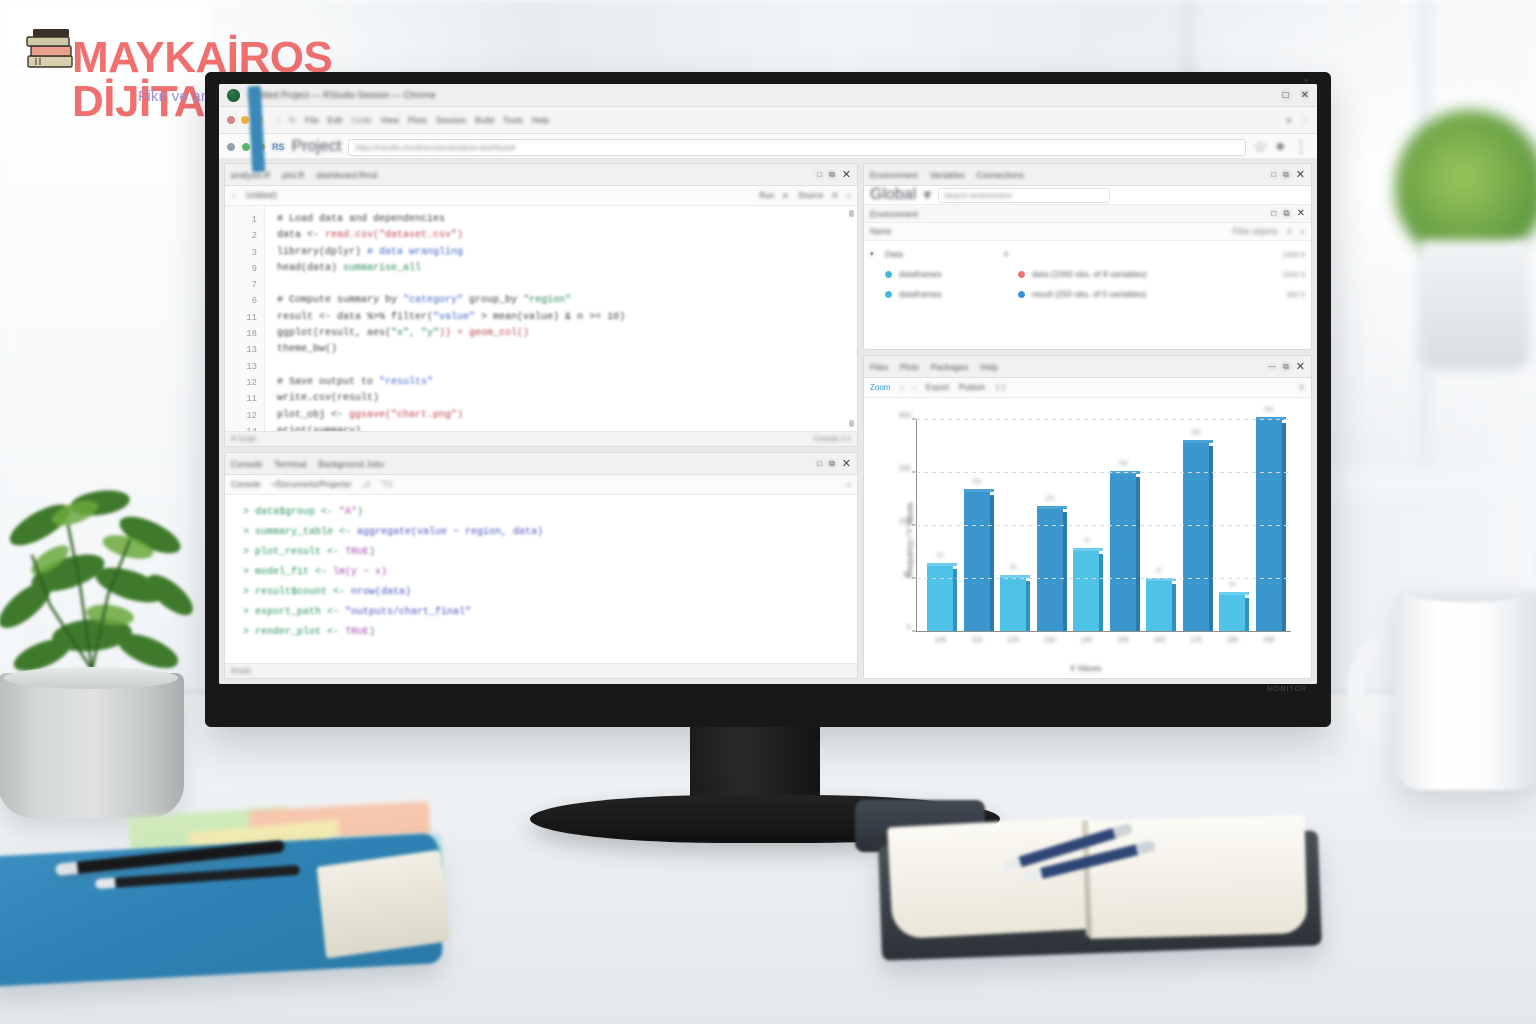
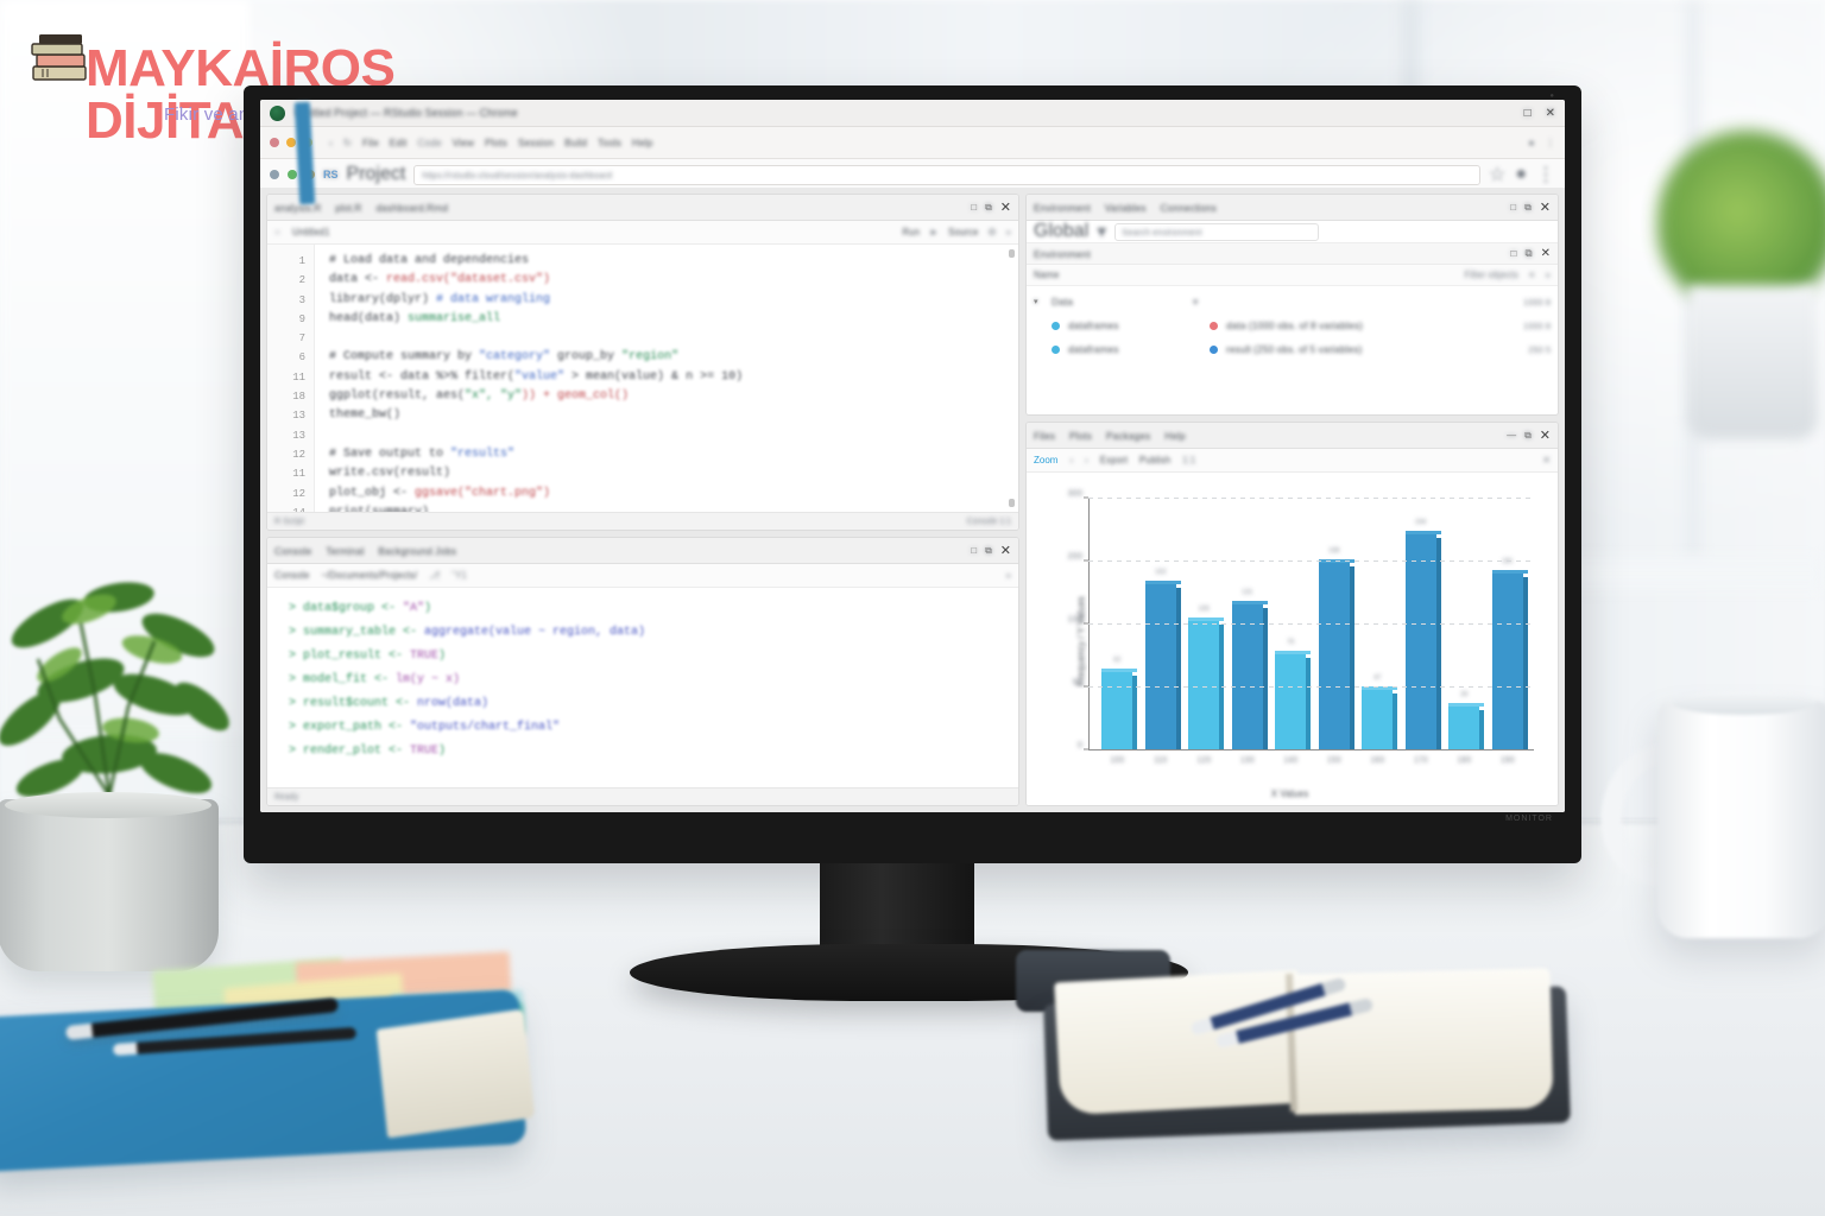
120: 50 -> 105
170: 256 -> 244
190: 300 -> 181
